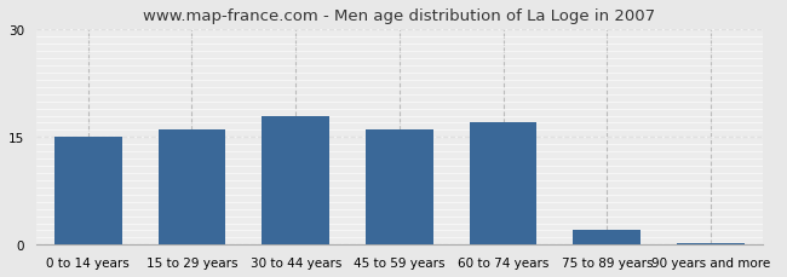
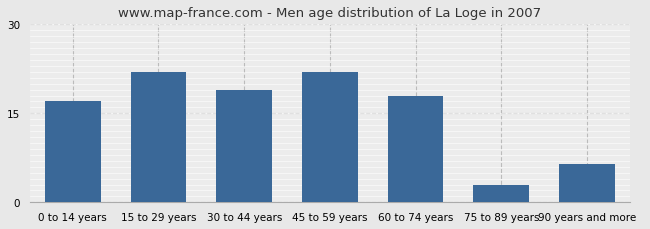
0 to 14 years: 15.0 -> 17.0
15 to 29 years: 16.0 -> 22.0
30 to 44 years: 18.0 -> 19.0
45 to 59 years: 16.0 -> 22.0
60 to 74 years: 17.0 -> 18.0
75 to 89 years: 2.0 -> 3.0
90 years and more: 0.3 -> 6.4
